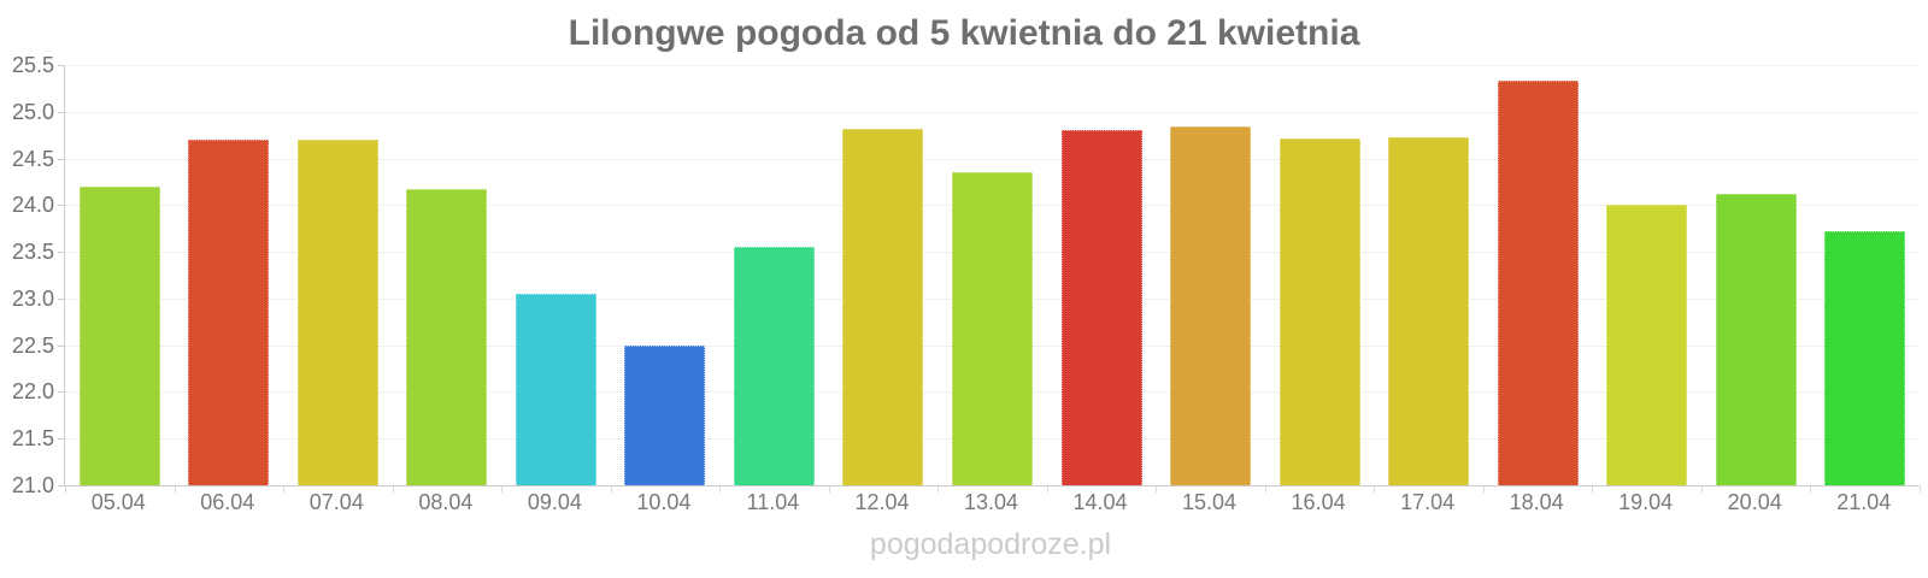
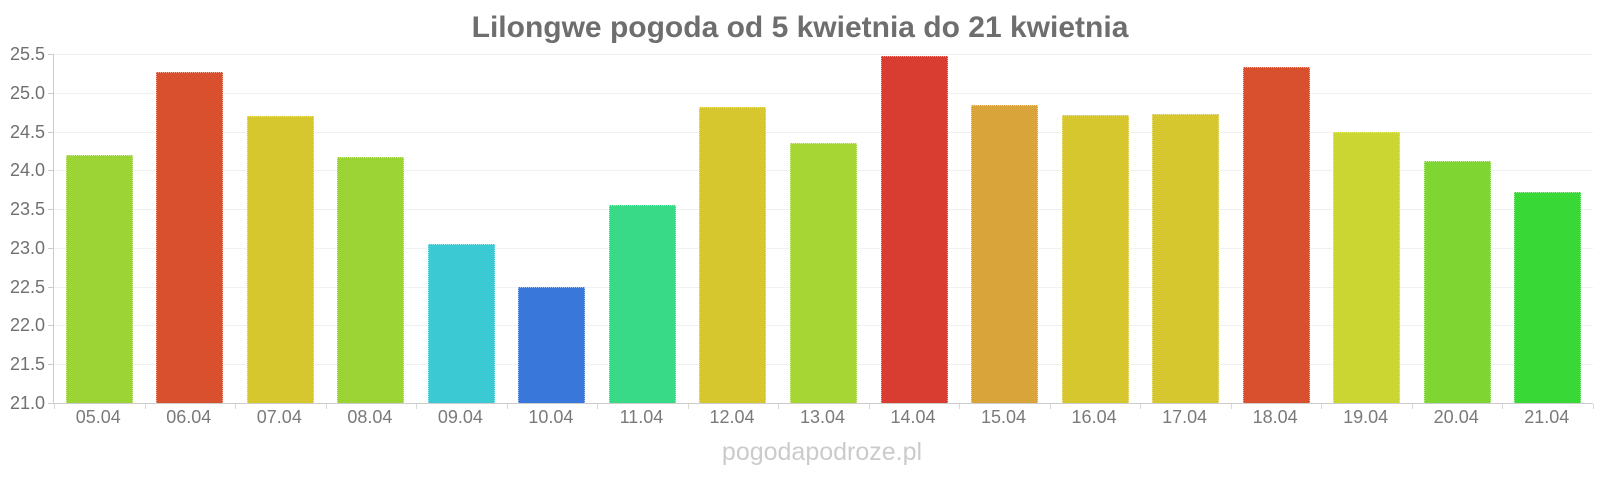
06.04: 24.7 -> 25.3
14.04: 24.8 -> 25.5
19.04: 24.0 -> 24.5
